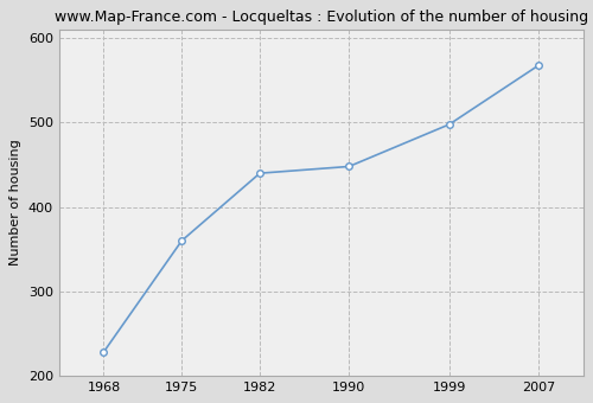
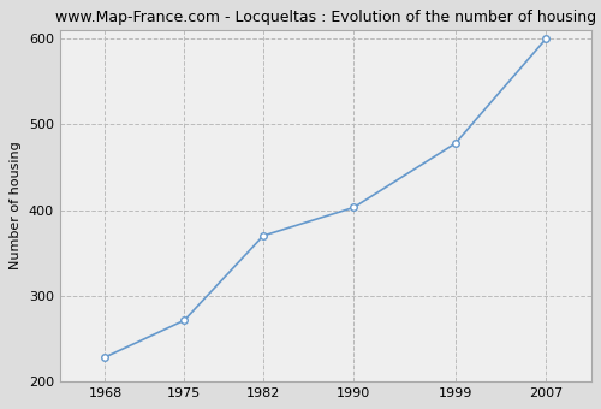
1975: 360 -> 271
1982: 440 -> 370
1990: 448 -> 403
1999: 498 -> 478
2007: 568 -> 600
